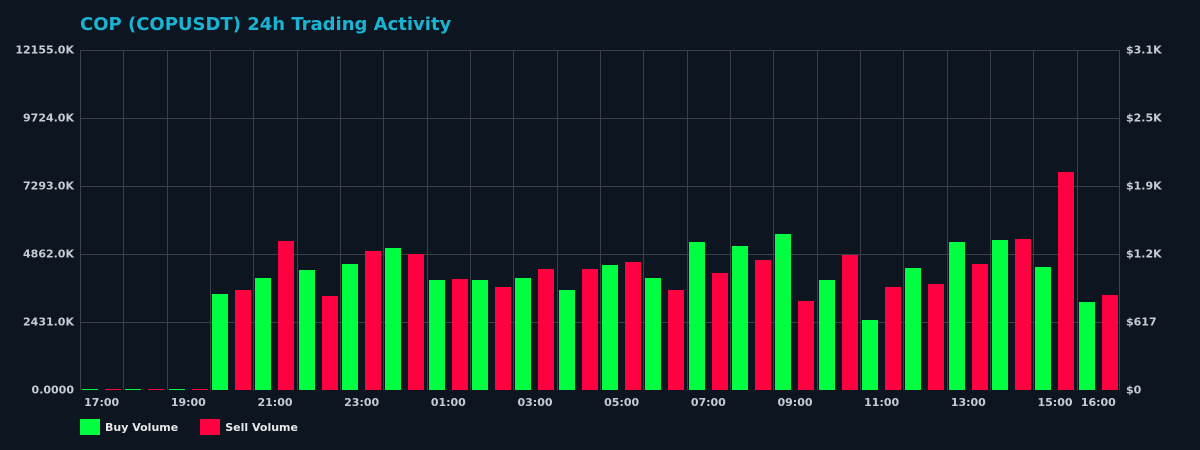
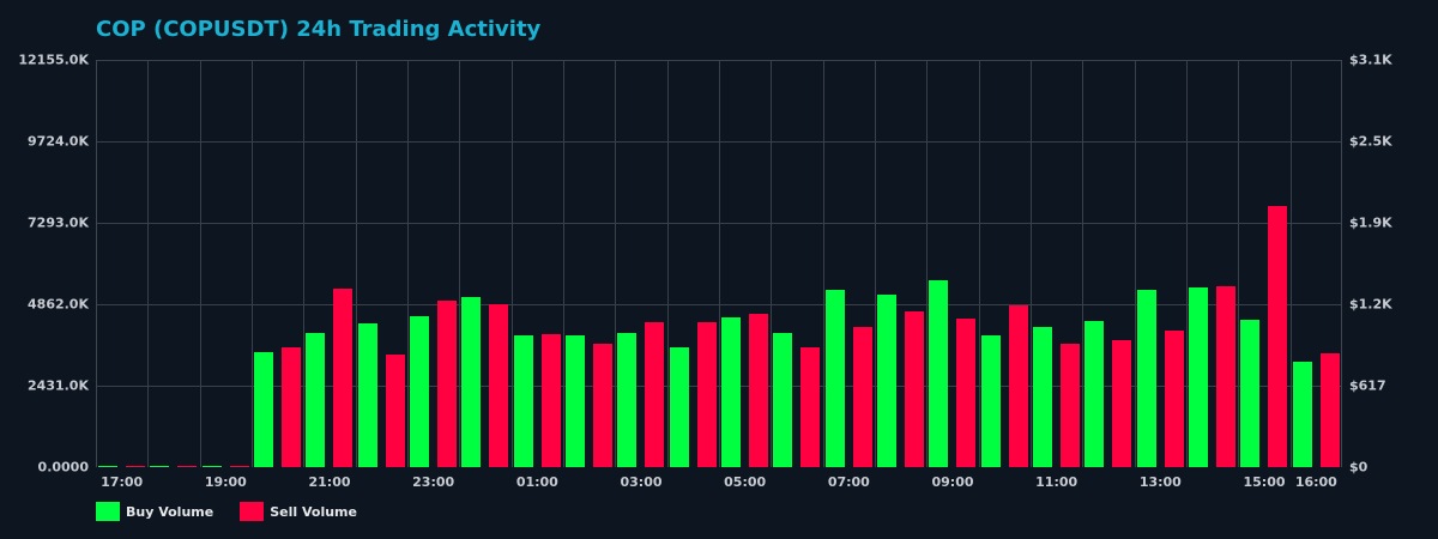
Sell Volume/09:00: 3200K -> 4400K
Buy Volume/11:00: 2500K -> 4200K
Sell Volume/13:00: 4500K -> 4100K
